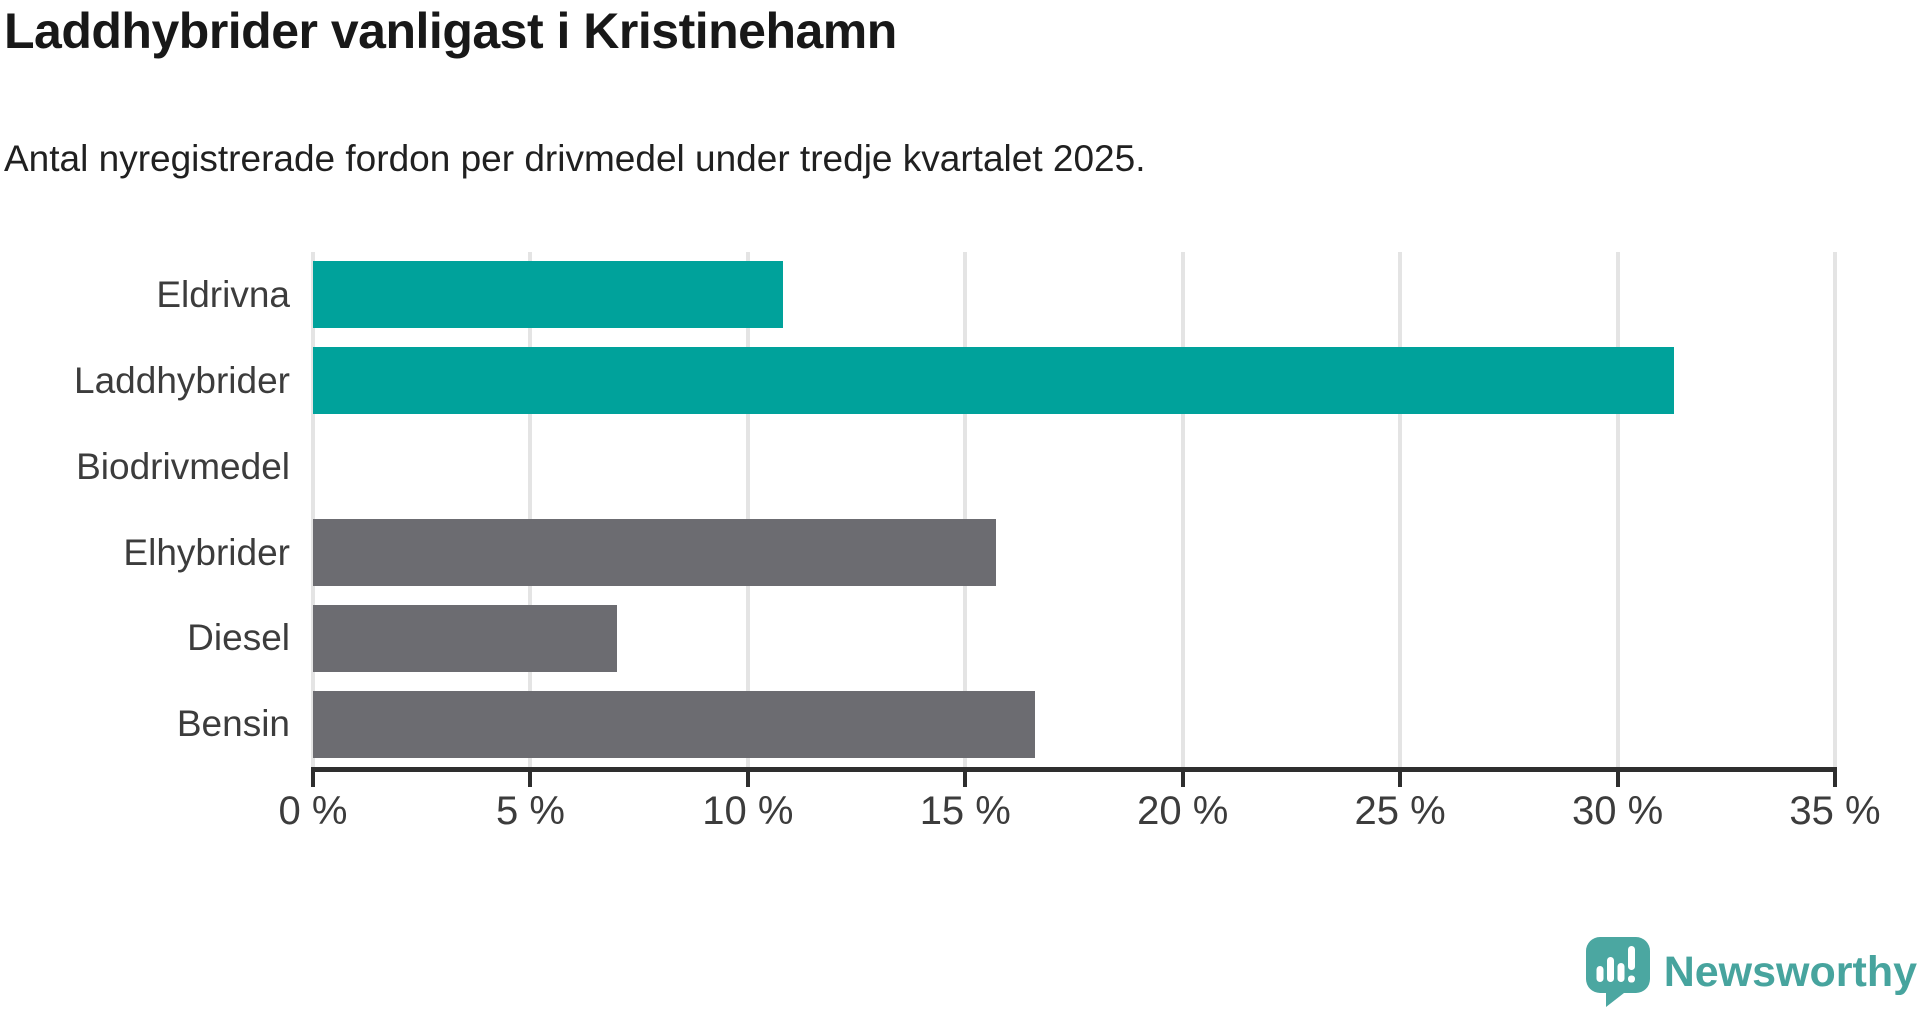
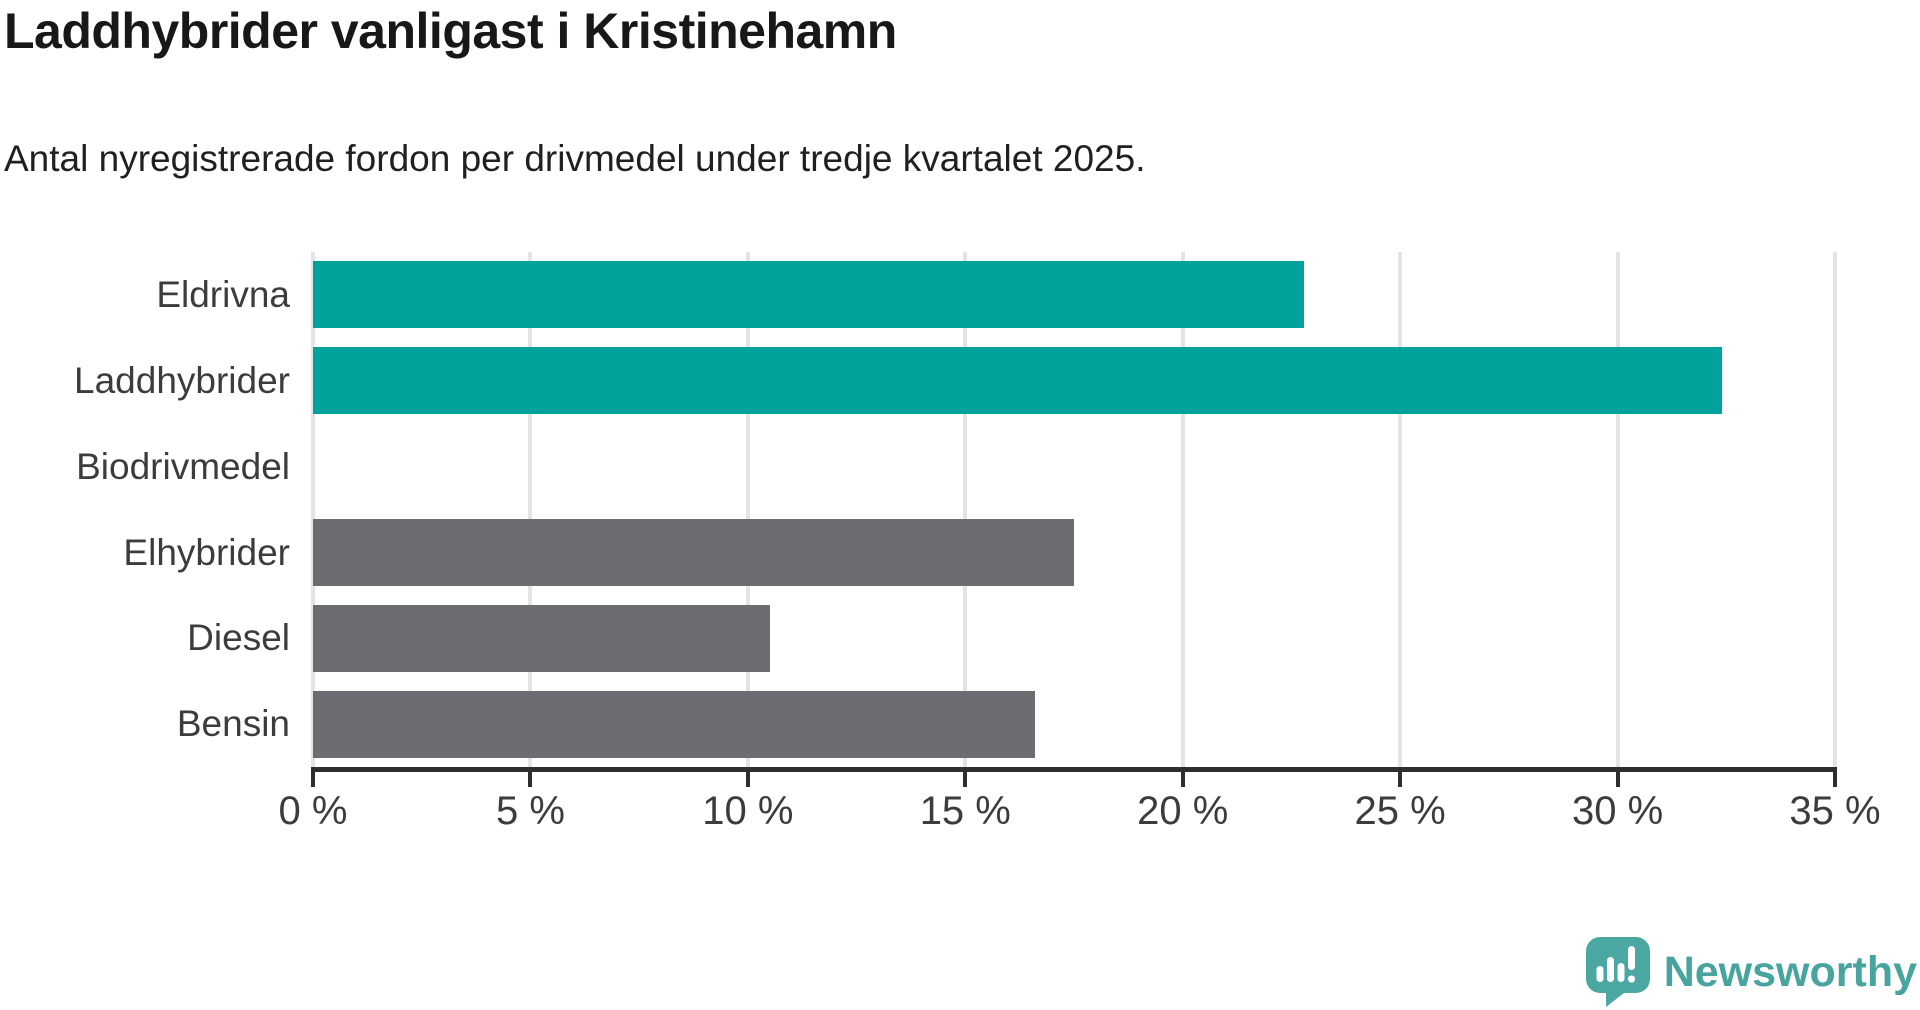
Eldrivna: 10.8% -> 22.8%
Laddhybrider: 31.3% -> 32.4%
Elhybrider: 15.7% -> 17.5%
Diesel: 7.0% -> 10.5%
